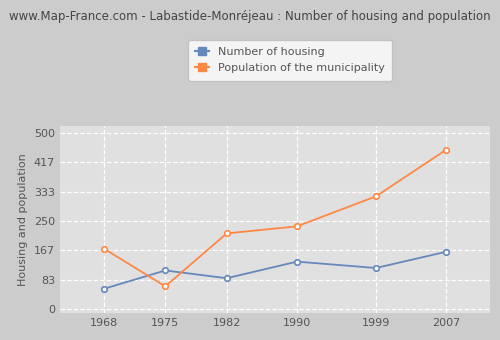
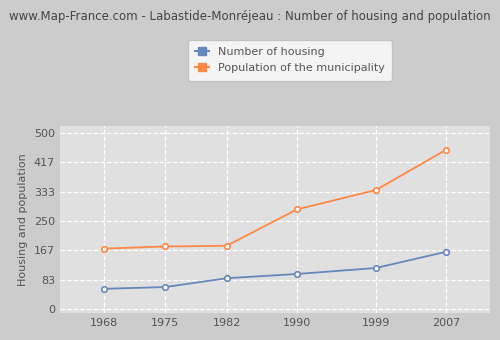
Number of housing/1975: 110 -> 63
Population of the municipality/1975: 65 -> 178
Population of the municipality/1982: 215 -> 180
Number of housing/1990: 135 -> 100
Population of the municipality/1990: 235 -> 283
Population of the municipality/1999: 320 -> 338
